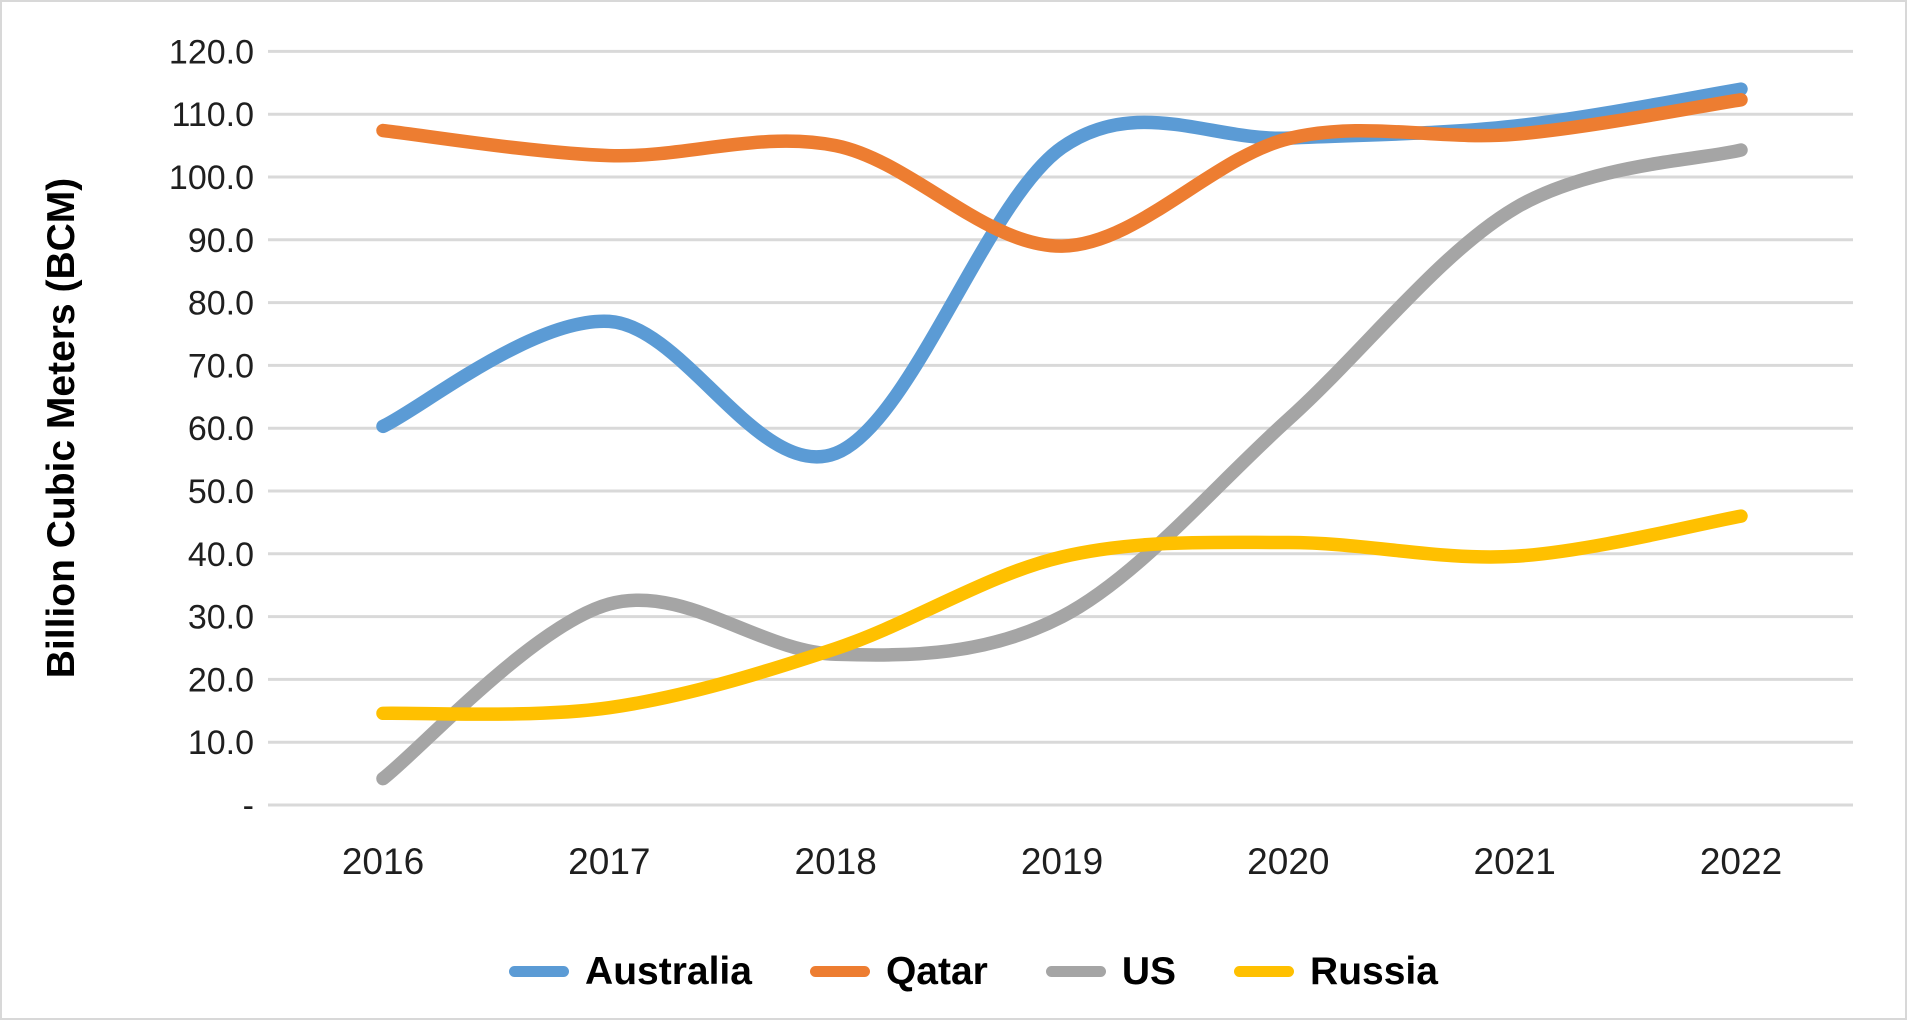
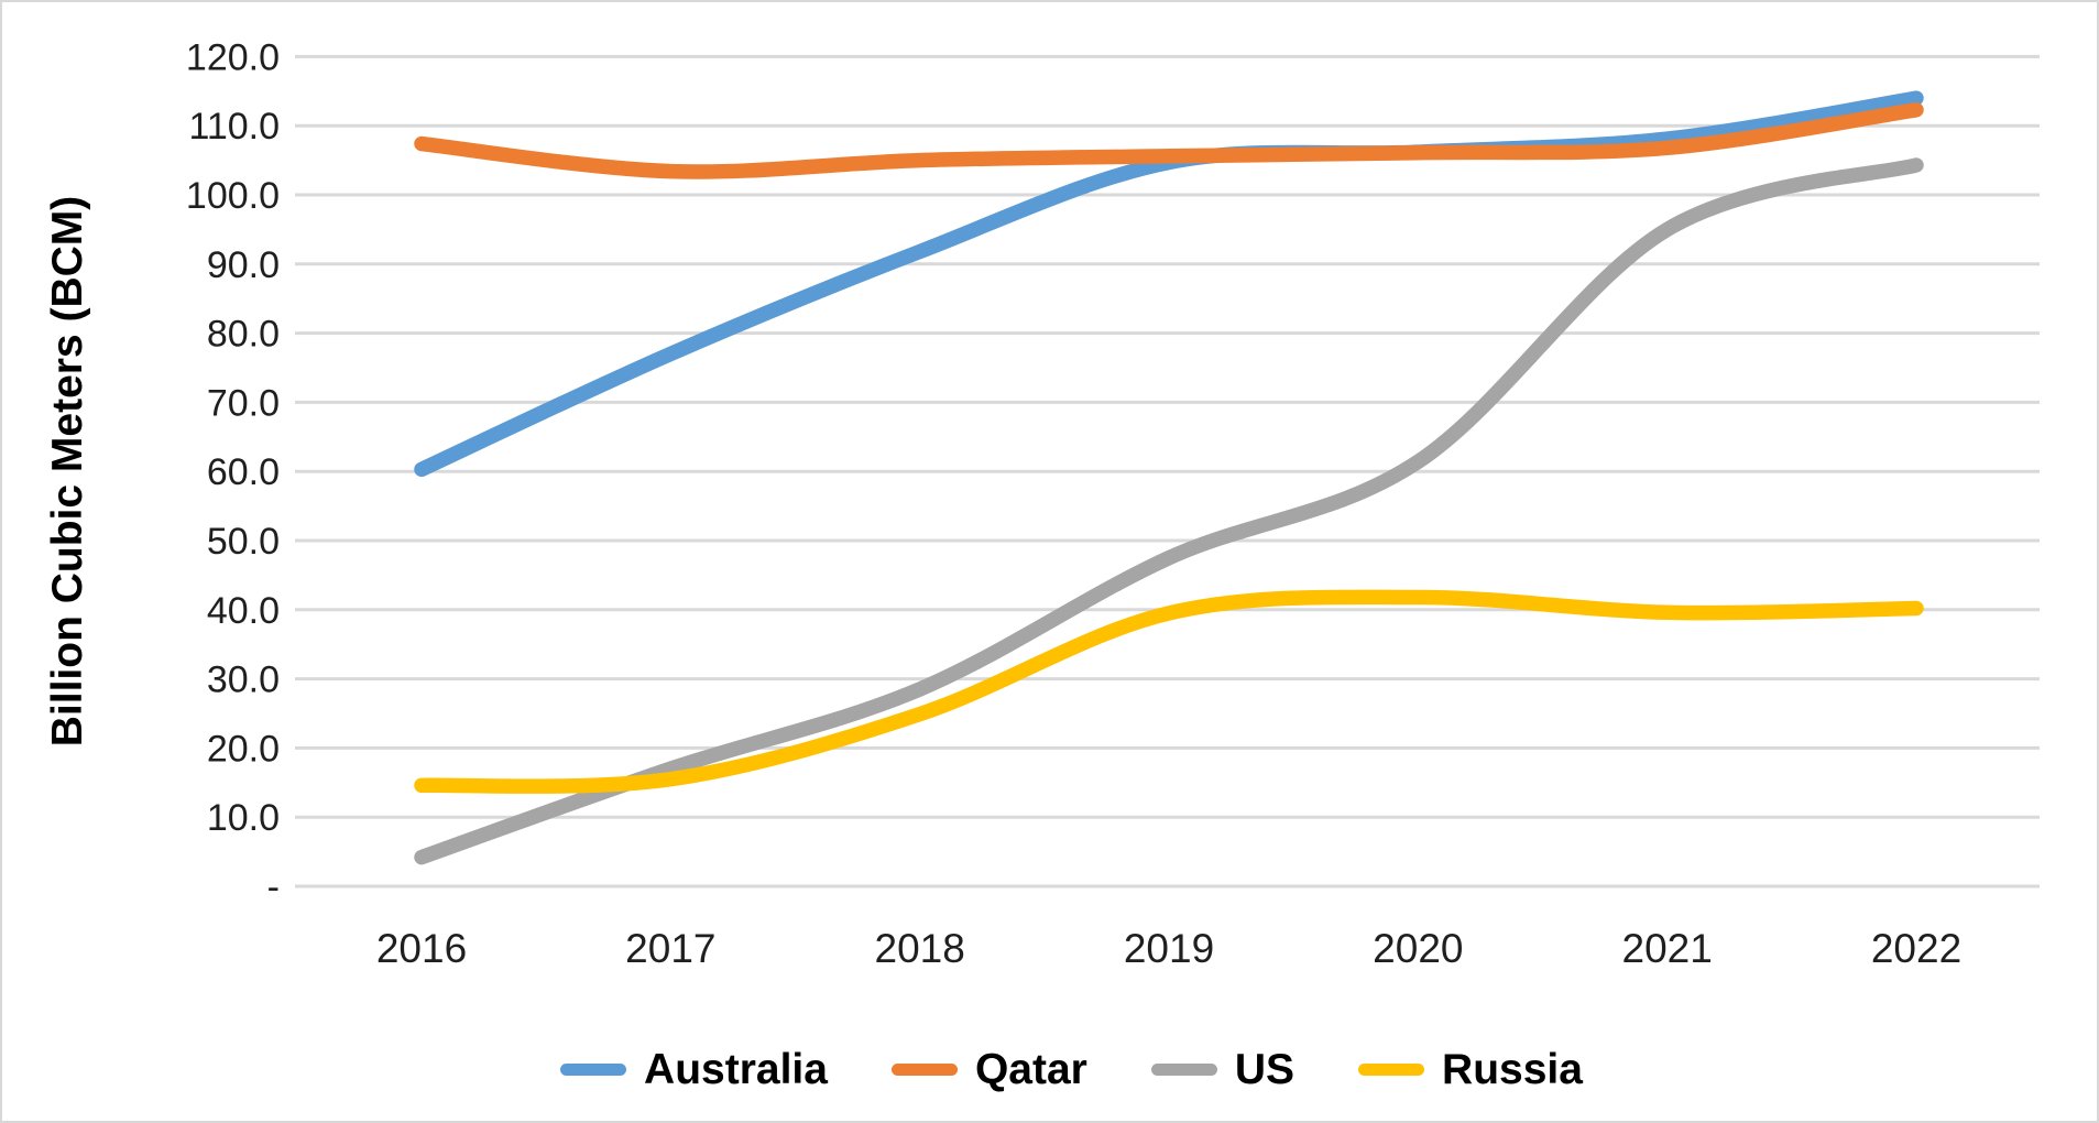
US/2017: 32 -> 17
Australia/2018: 56 -> 92
US/2018: 24 -> 28
Qatar/2019: 89 -> 106
US/2019: 30 -> 48
Russia/2022: 46 -> 40
